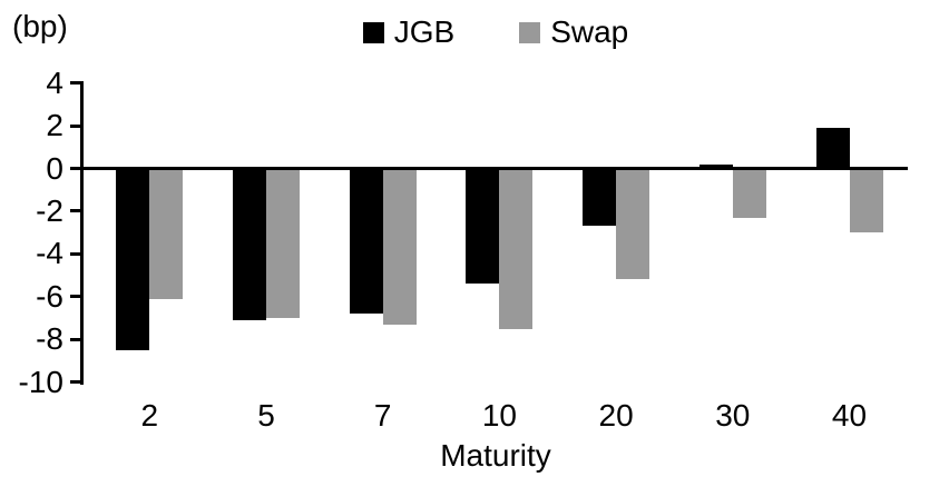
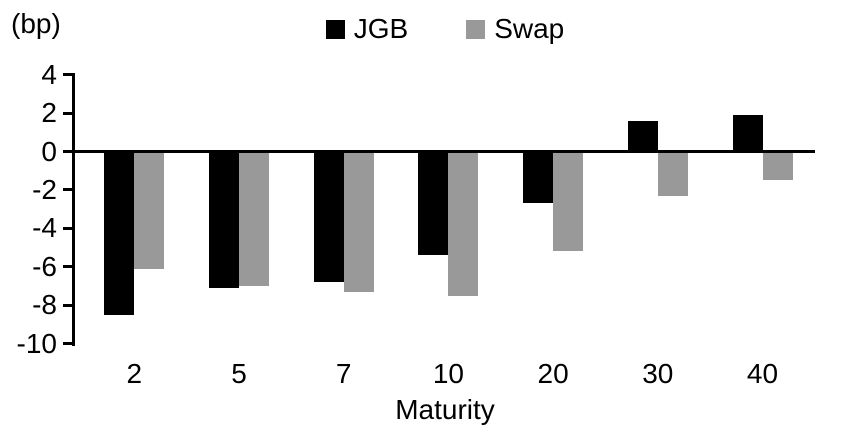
JGB/30: 0.2 -> 1.6
Swap/40: -3.0 -> -1.5
